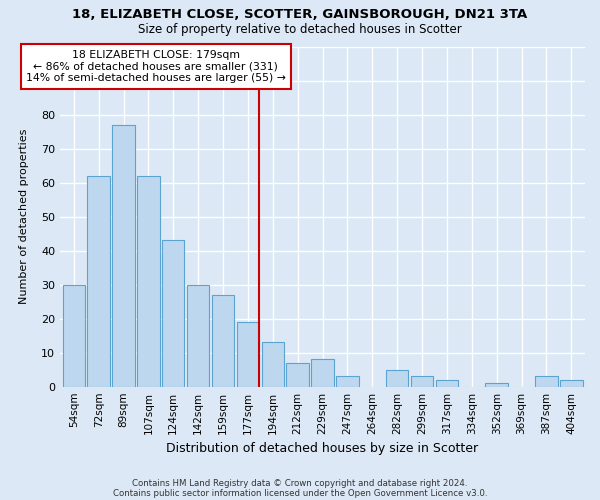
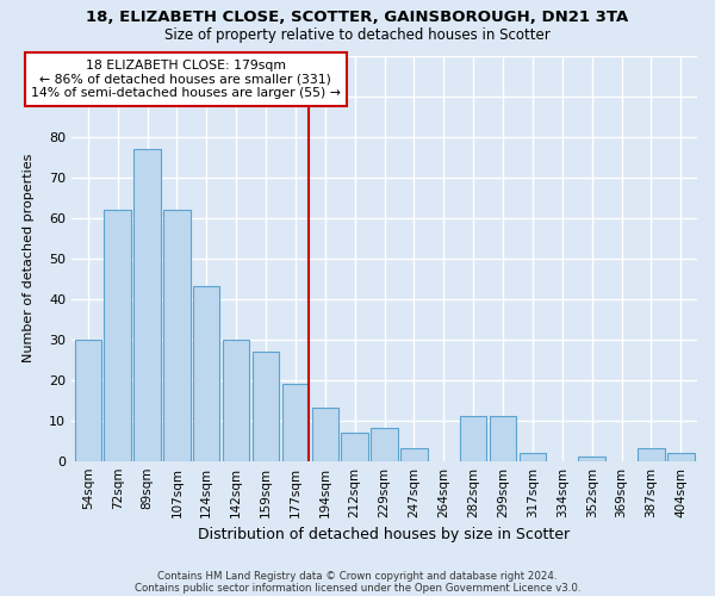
282sqm: 5 -> 11
299sqm: 3 -> 11
